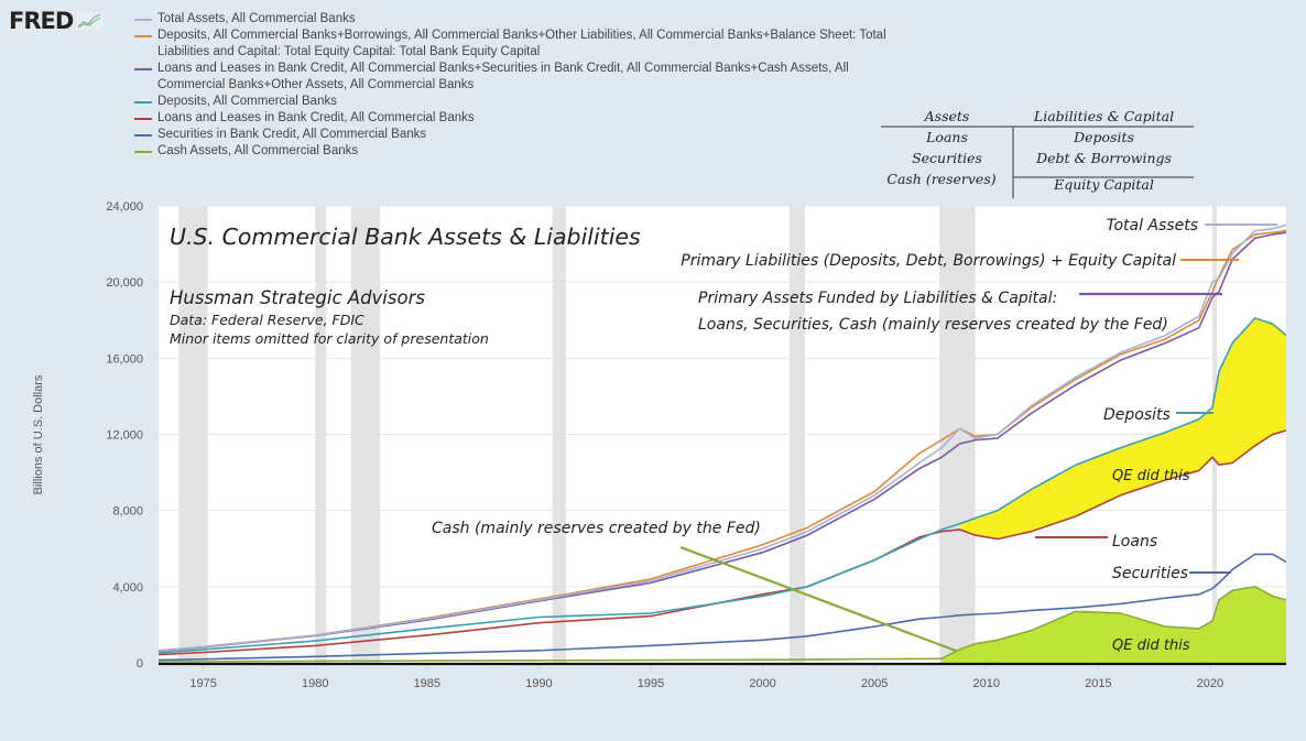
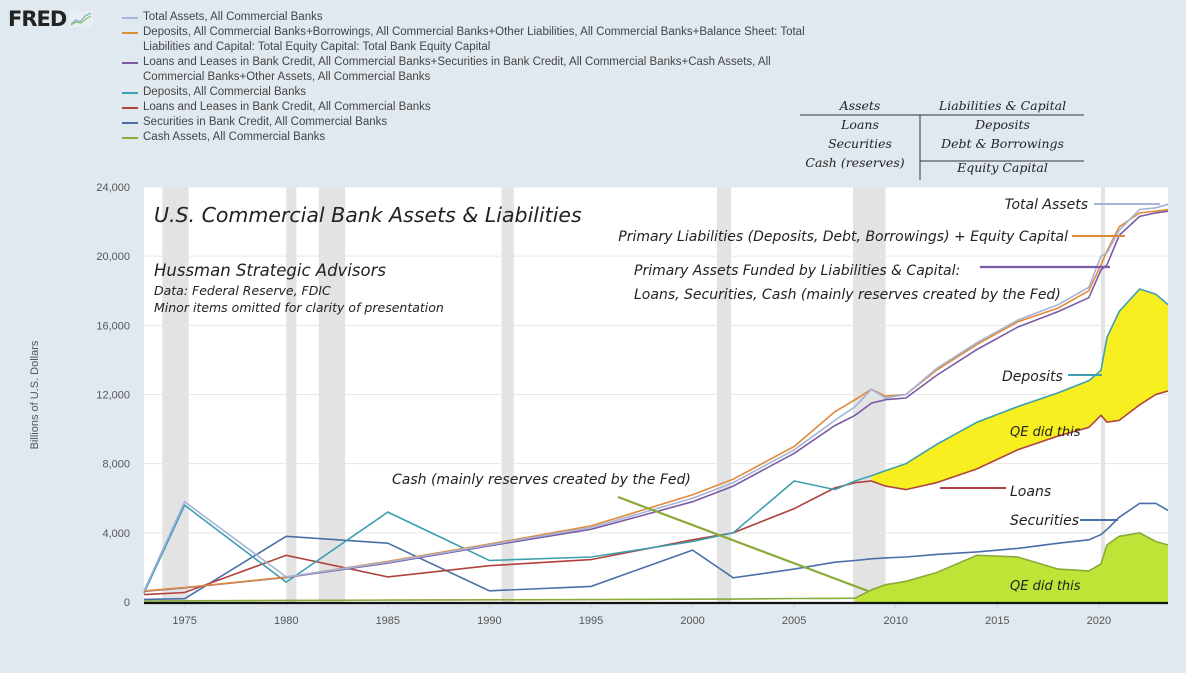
Total Assets, All Commercial Banks/1975: 800 -> 5800
Deposits/1975: 700 -> 5600
Loans/1980: 900 -> 2700
Securities/1980: 300 -> 3800
Deposits/1985: 1800 -> 5200
Securities/1985: 500 -> 3400
Securities/2000: 1200 -> 3000
Deposits/2005: 5400 -> 7000
